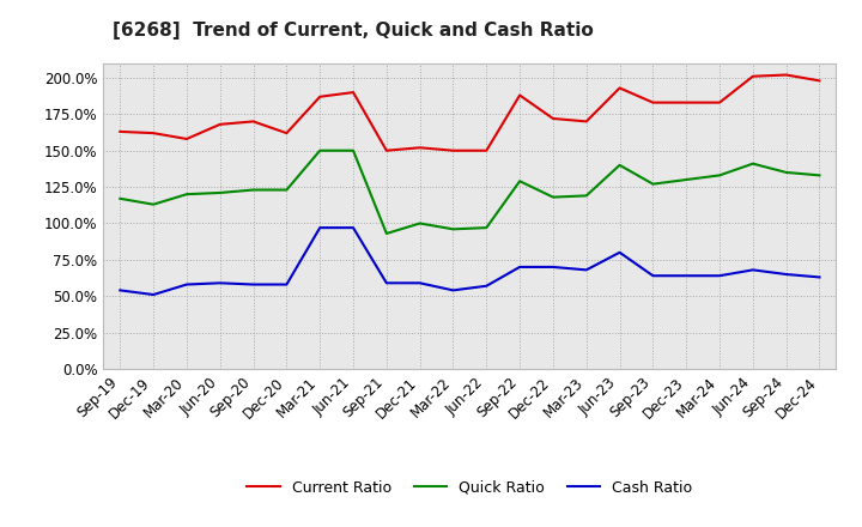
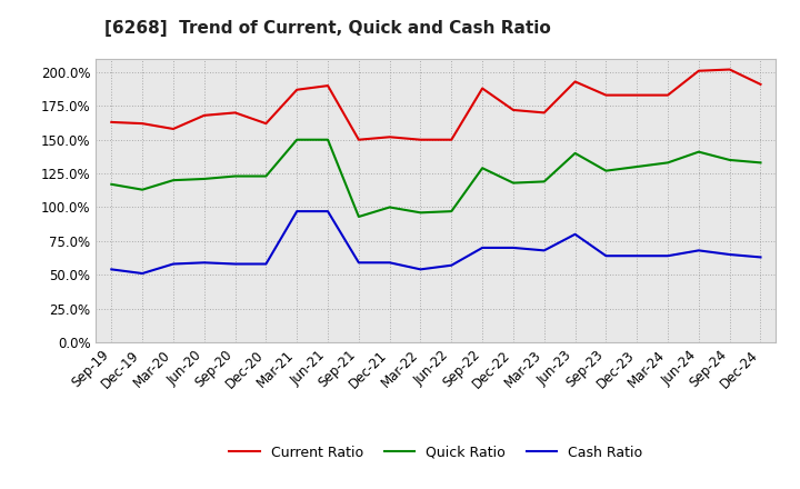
Current Ratio/Dec-24: 198% -> 191%
